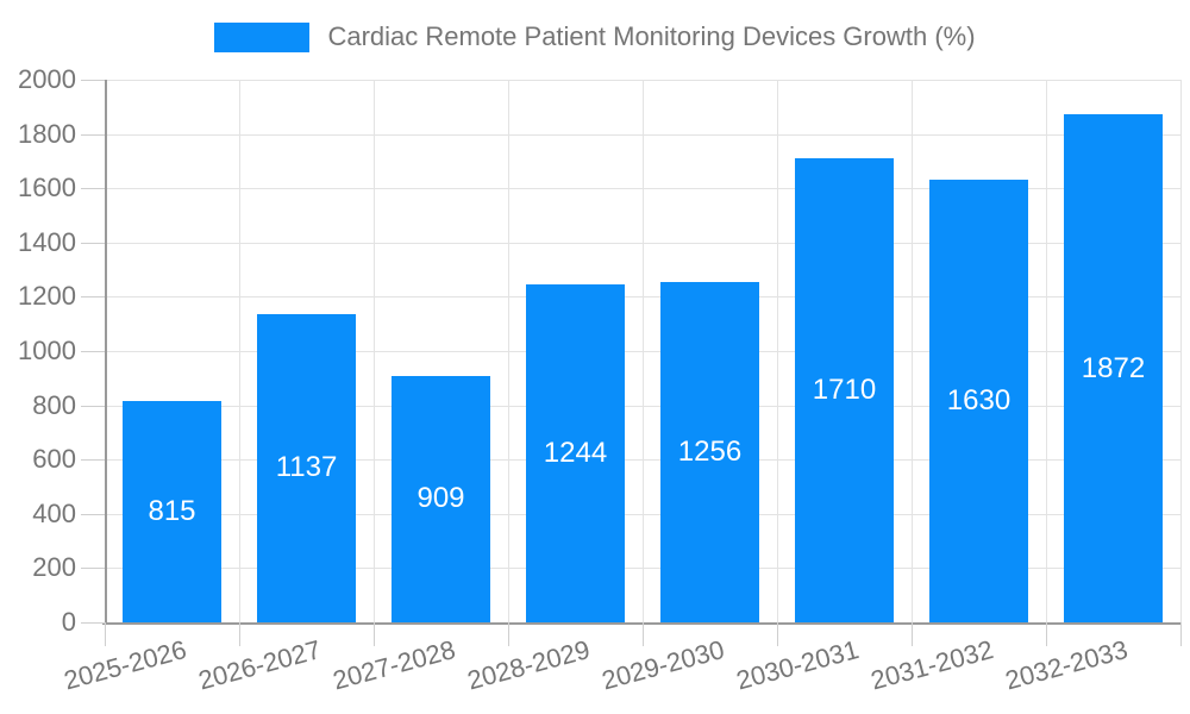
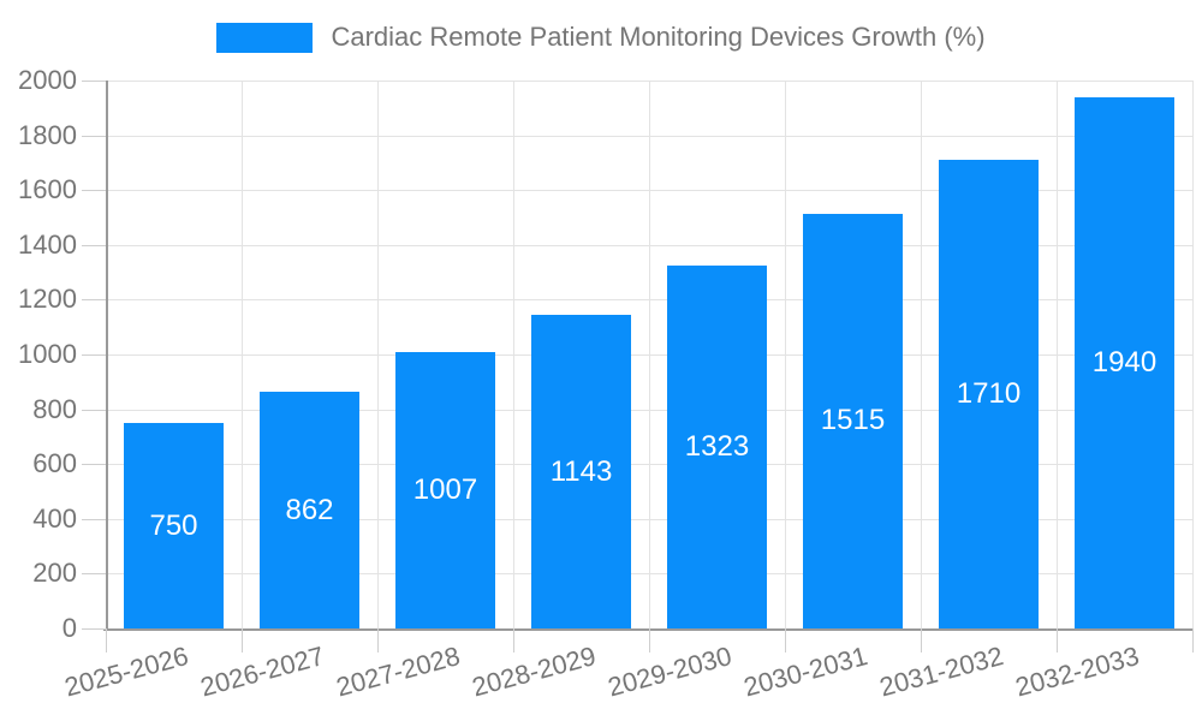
2025-2026: 815 -> 750
2026-2027: 1137 -> 862
2027-2028: 909 -> 1007
2028-2029: 1244 -> 1143
2029-2030: 1256 -> 1323
2030-2031: 1710 -> 1515
2031-2032: 1630 -> 1710
2032-2033: 1872 -> 1940
